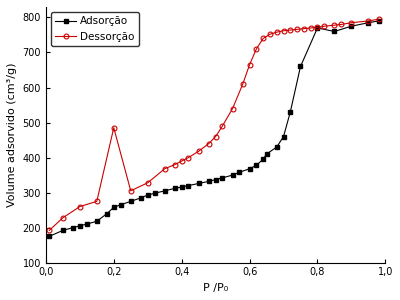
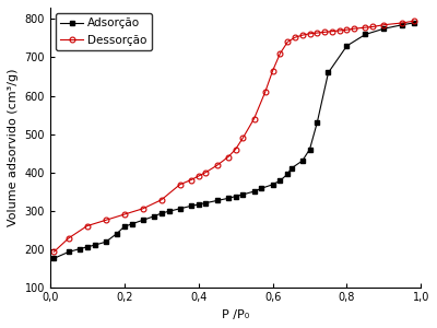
Dessorção/0,2: 485 -> 290
Adsorção/0,8: 770 -> 730
